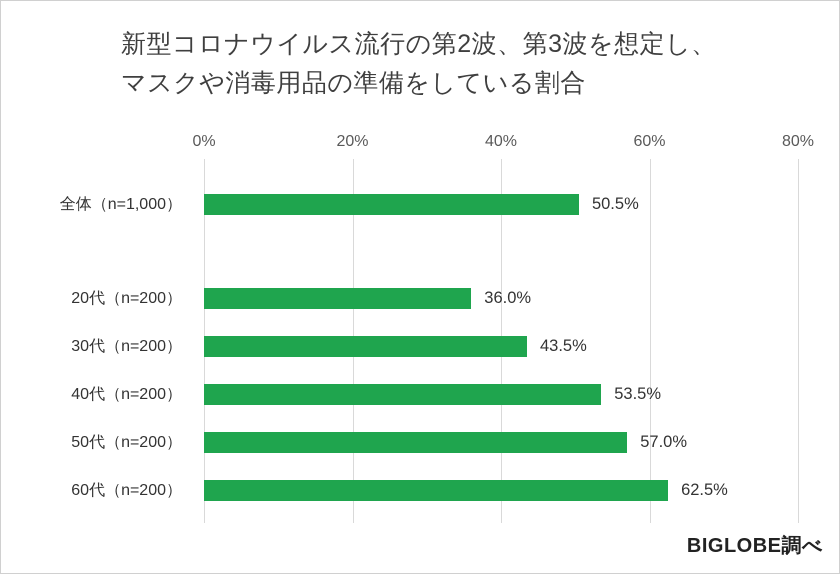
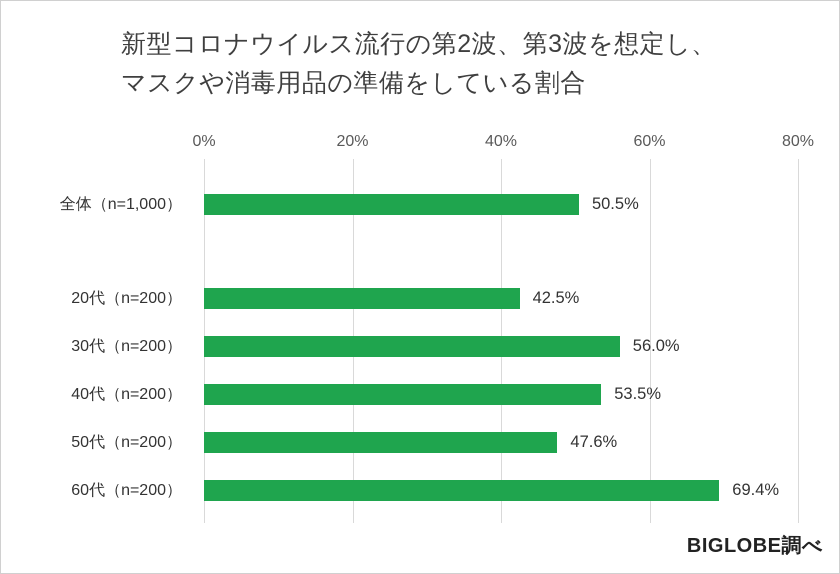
20代（n=200）: 36.0% -> 42.5%
30代（n=200）: 43.5% -> 56.0%
50代（n=200）: 57.0% -> 47.6%
60代（n=200）: 62.5% -> 69.4%
